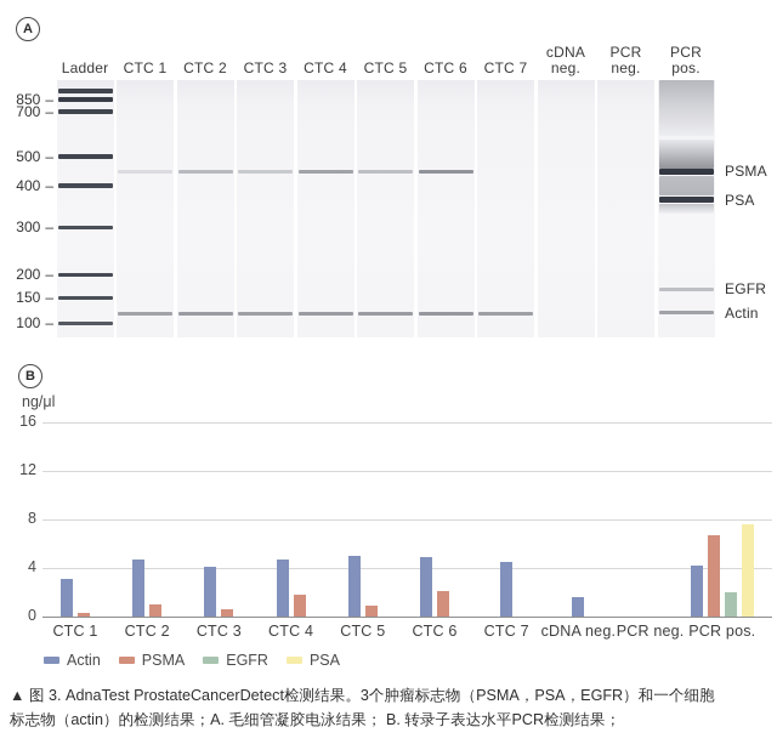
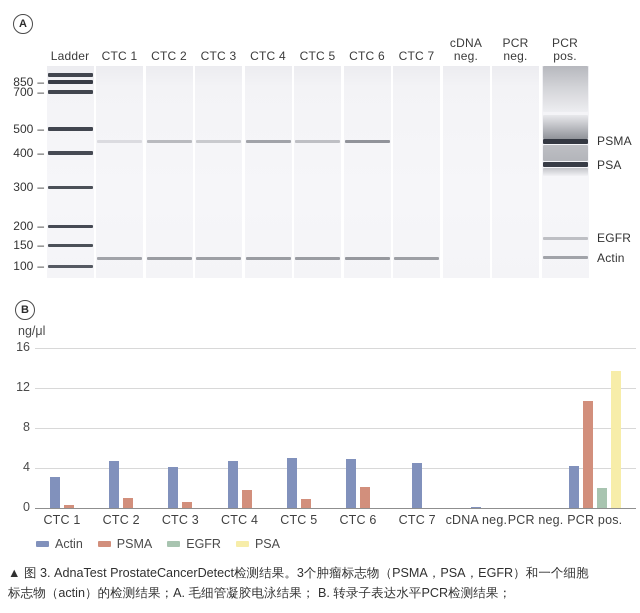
Actin/cDNA neg.: 1.6 -> 0.1
PSMA/PCR pos.: 6.7 -> 10.7
PSA/PCR pos.: 7.6 -> 13.7
